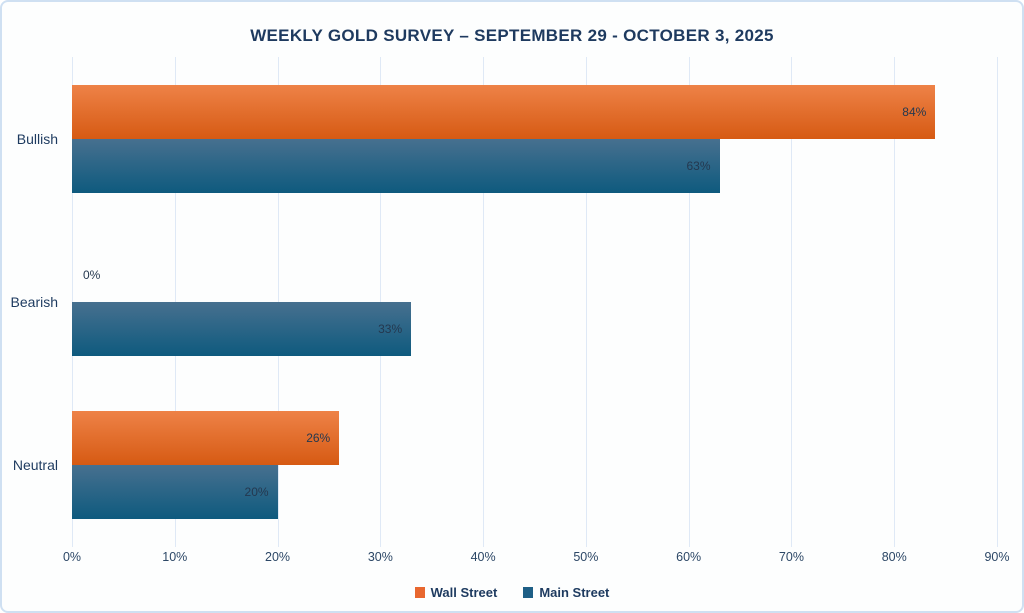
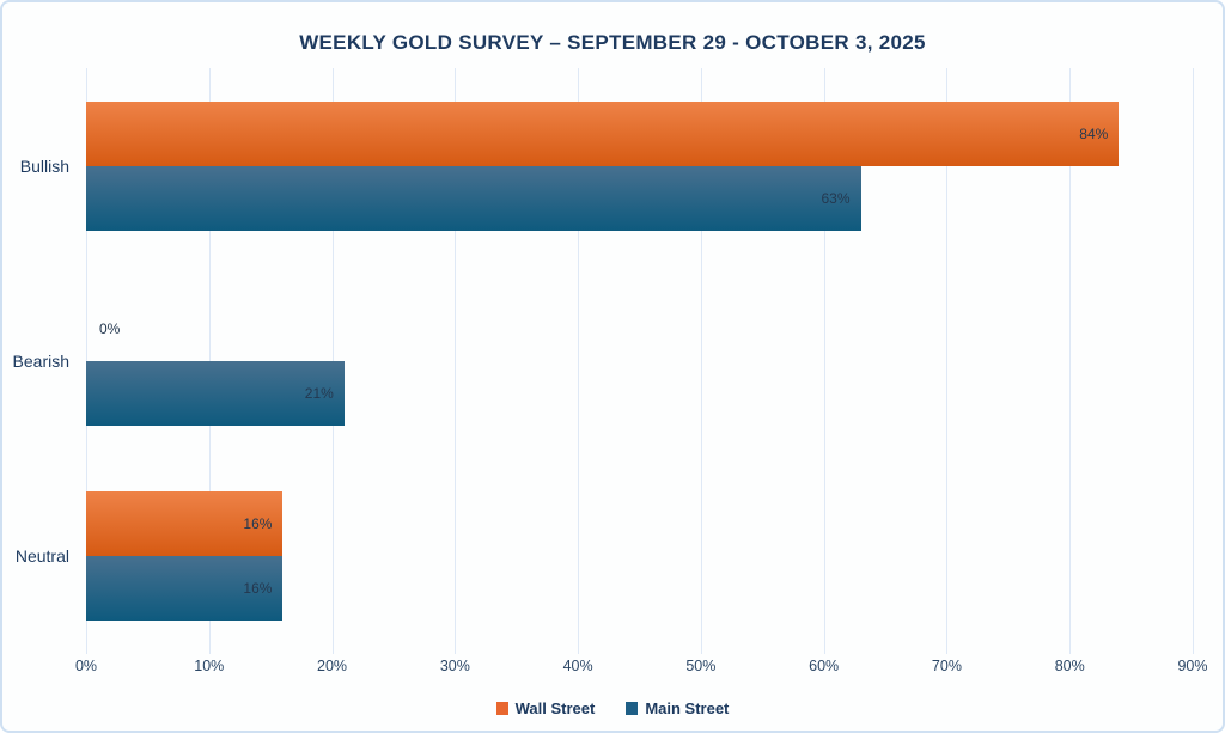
Main Street/Bearish: 33% -> 21%
Wall Street/Neutral: 26% -> 16%
Main Street/Neutral: 20% -> 16%
